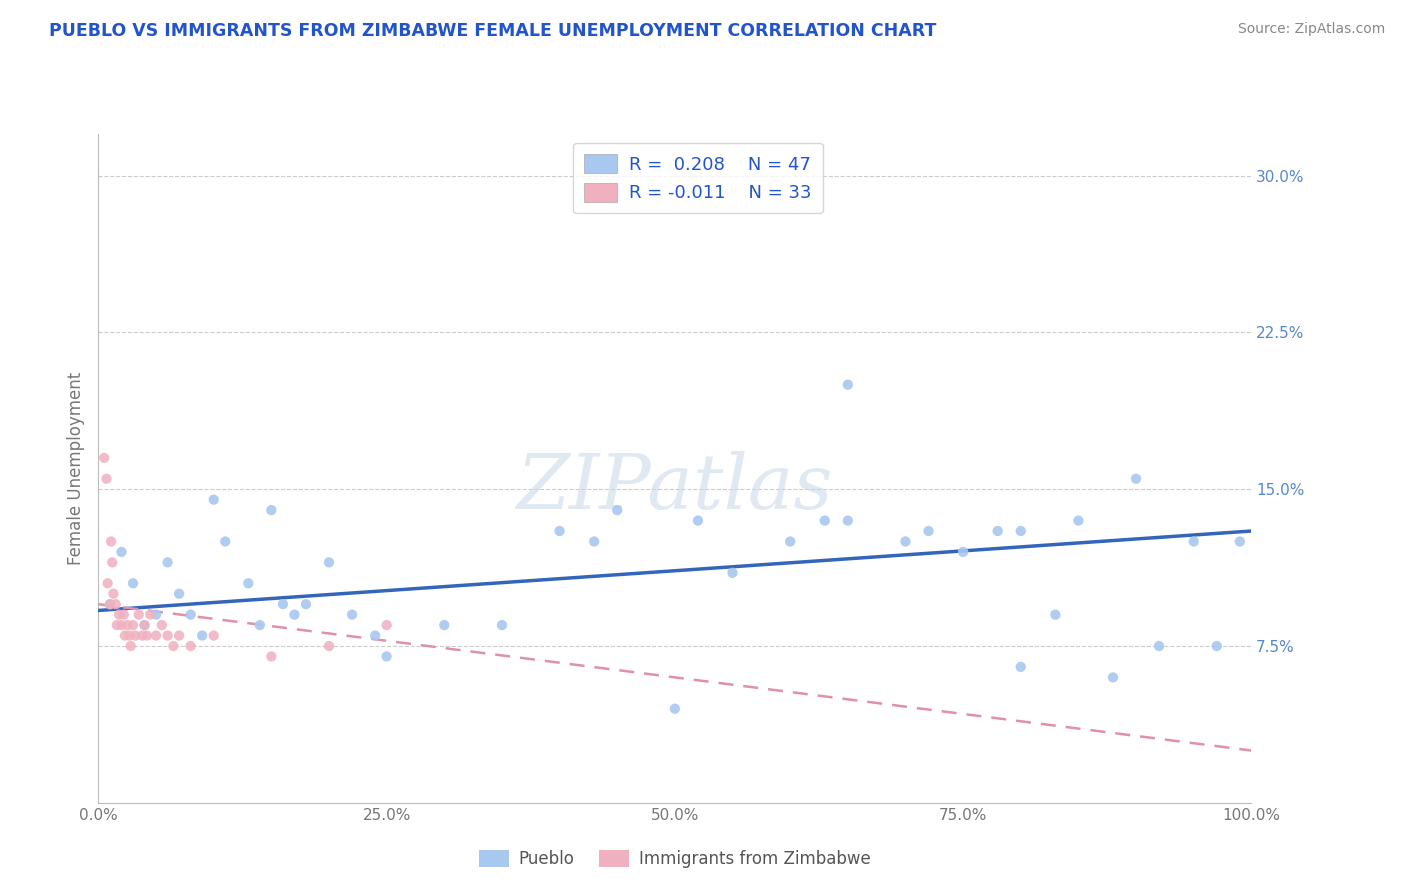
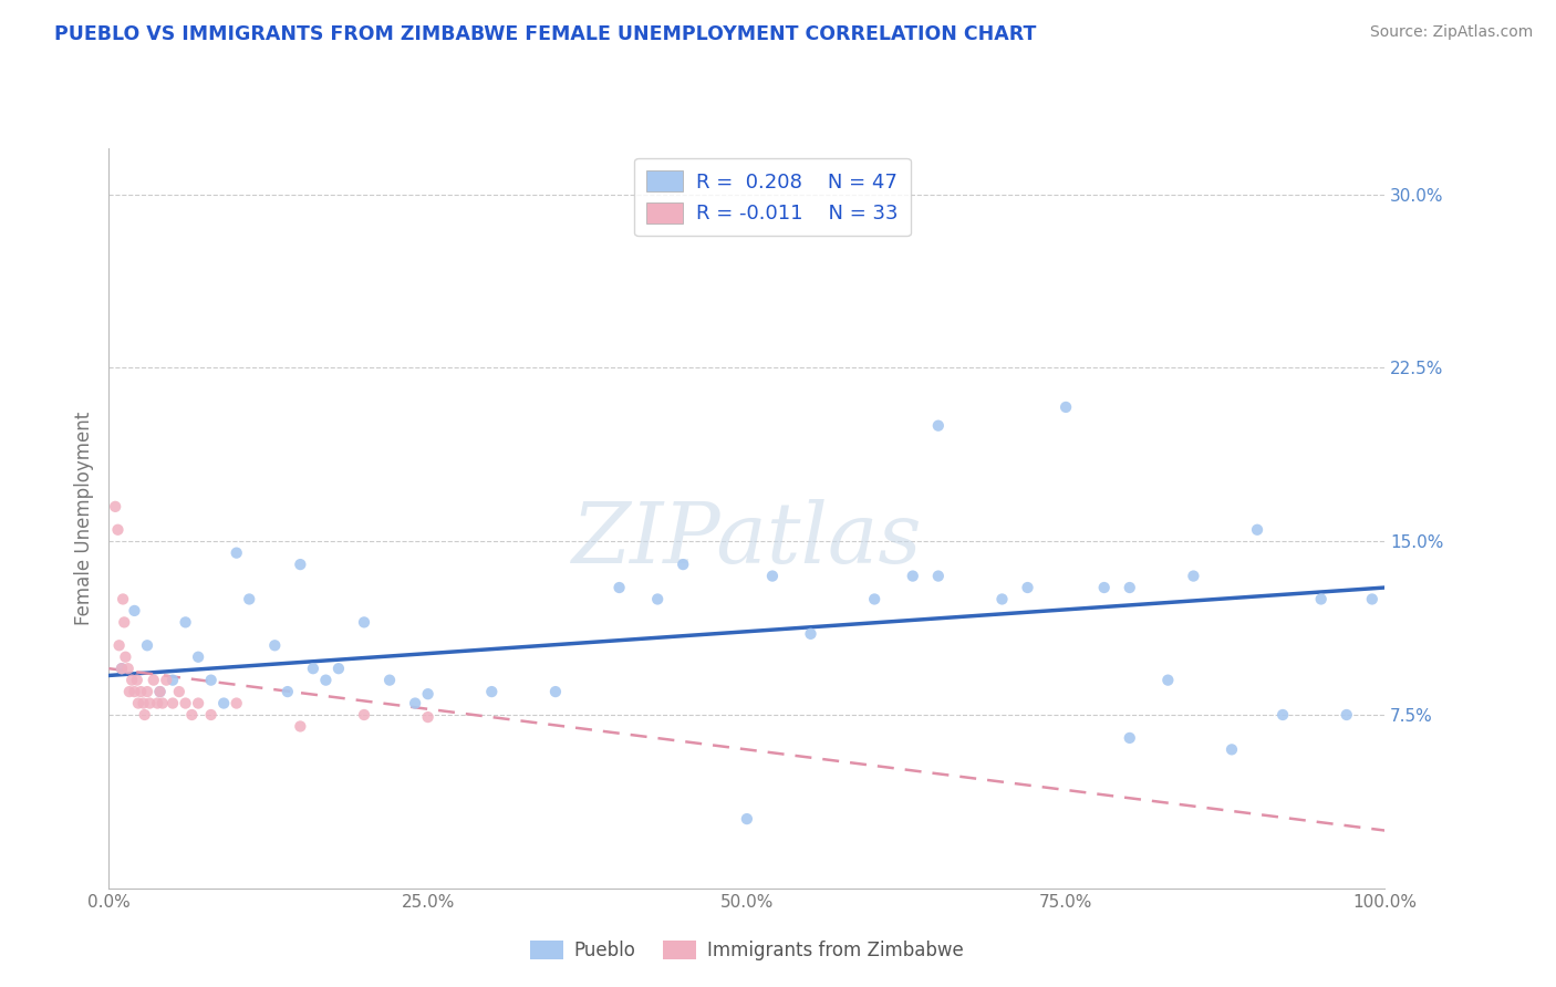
Pueblo/25.0%: 7.0% -> 8.4%
Immigrants from Zimbabwe/25.0%: 8.5% -> 7.4%
Pueblo/50.0%: 4.5% -> 3.0%
Pueblo/75.0%: 12.0% -> 20.8%
